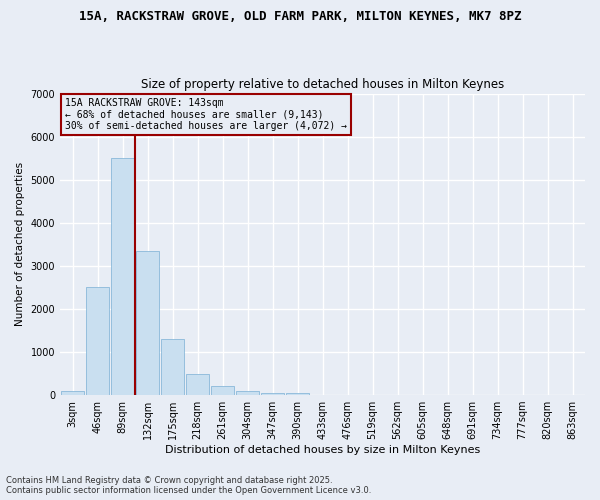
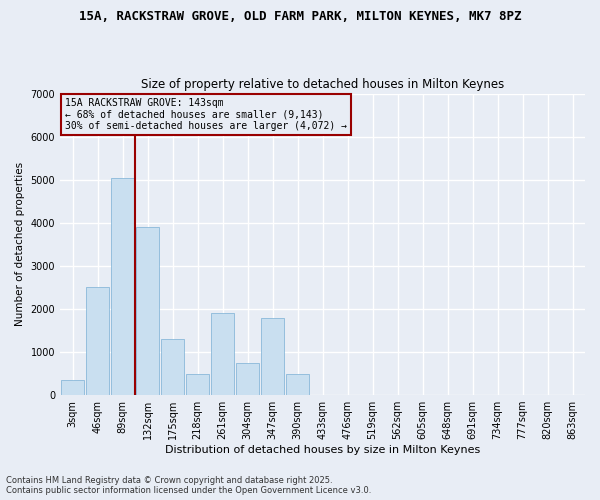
3sqm: 100 -> 350
89sqm: 5500 -> 5050
132sqm: 3350 -> 3900
261sqm: 220 -> 1900
304sqm: 100 -> 750
347sqm: 50 -> 1800
390sqm: 40 -> 500
